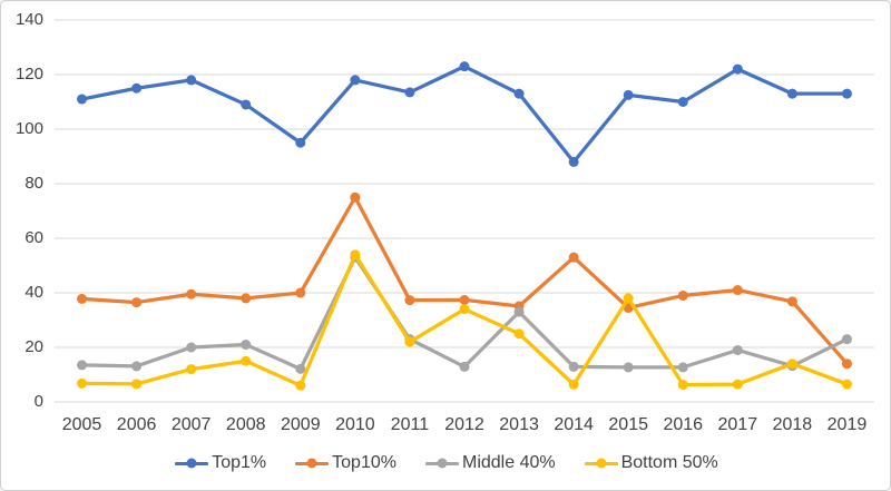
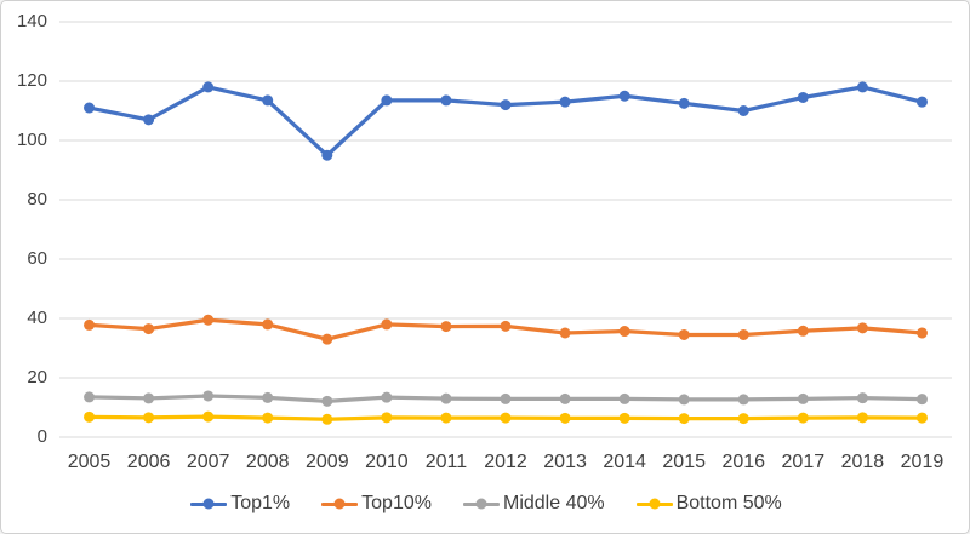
Top1%/2006: 115 -> 107
Middle 40%/2007: 20 -> 14
Bottom 50%/2007: 12 -> 7
Top1%/2008: 109 -> 114
Middle 40%/2008: 21 -> 13
Bottom 50%/2008: 15 -> 6
Top10%/2009: 40 -> 33
Top1%/2010: 118 -> 114
Top10%/2010: 75 -> 38
Middle 40%/2010: 53 -> 13
Bottom 50%/2010: 54 -> 7
Middle 40%/2011: 23 -> 13
Bottom 50%/2011: 22 -> 6
Top1%/2012: 123 -> 112
Bottom 50%/2012: 34 -> 6
Middle 40%/2013: 33 -> 13
Bottom 50%/2013: 25 -> 6
Top1%/2014: 88 -> 115
Top10%/2014: 53 -> 36
Bottom 50%/2015: 38 -> 6
Top10%/2016: 39 -> 34
Top1%/2017: 122 -> 114
Top10%/2017: 41 -> 36
Middle 40%/2017: 19 -> 13
Top1%/2018: 113 -> 118
Bottom 50%/2018: 14 -> 7
Top10%/2019: 14 -> 35
Middle 40%/2019: 23 -> 13
